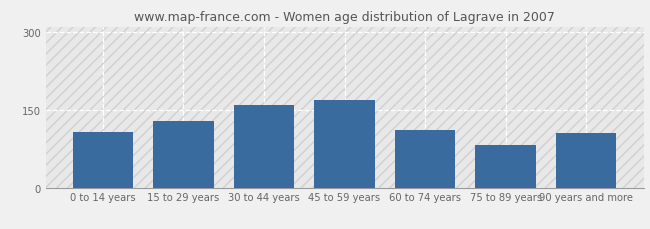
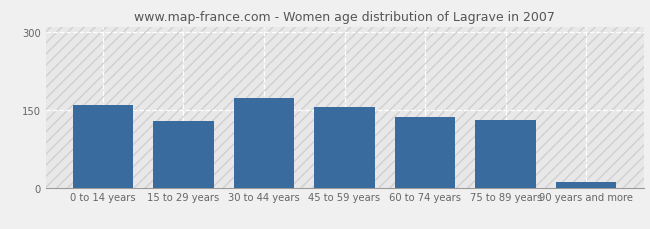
0 to 14 years: 108 -> 160
30 to 44 years: 160 -> 173
45 to 59 years: 168 -> 156
60 to 74 years: 110 -> 135
75 to 89 years: 82 -> 131
90 years and more: 106 -> 10
